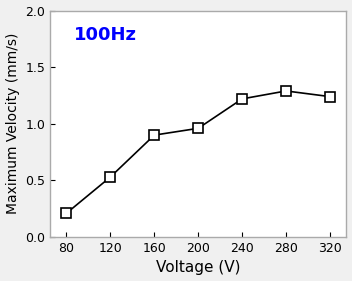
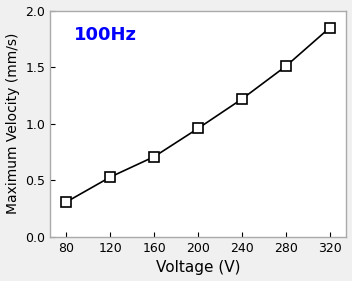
80: 0.21 -> 0.31
160: 0.90 -> 0.71
280: 1.29 -> 1.51
320: 1.24 -> 1.85
